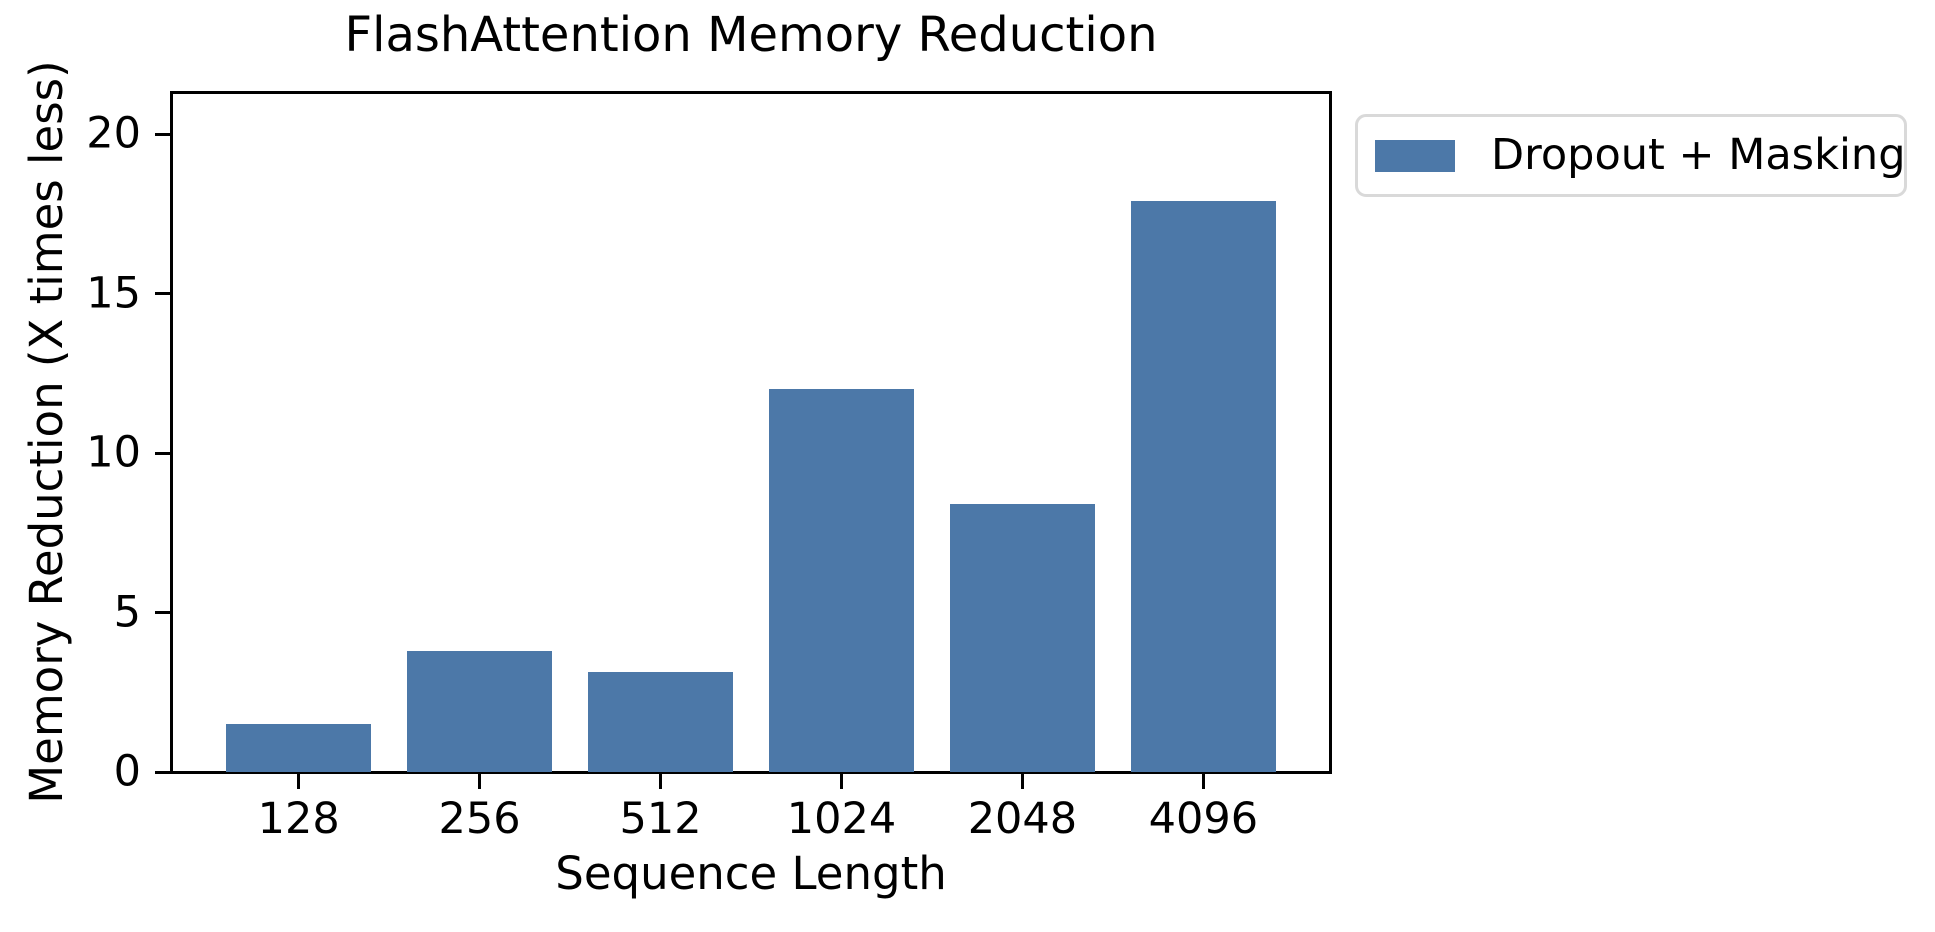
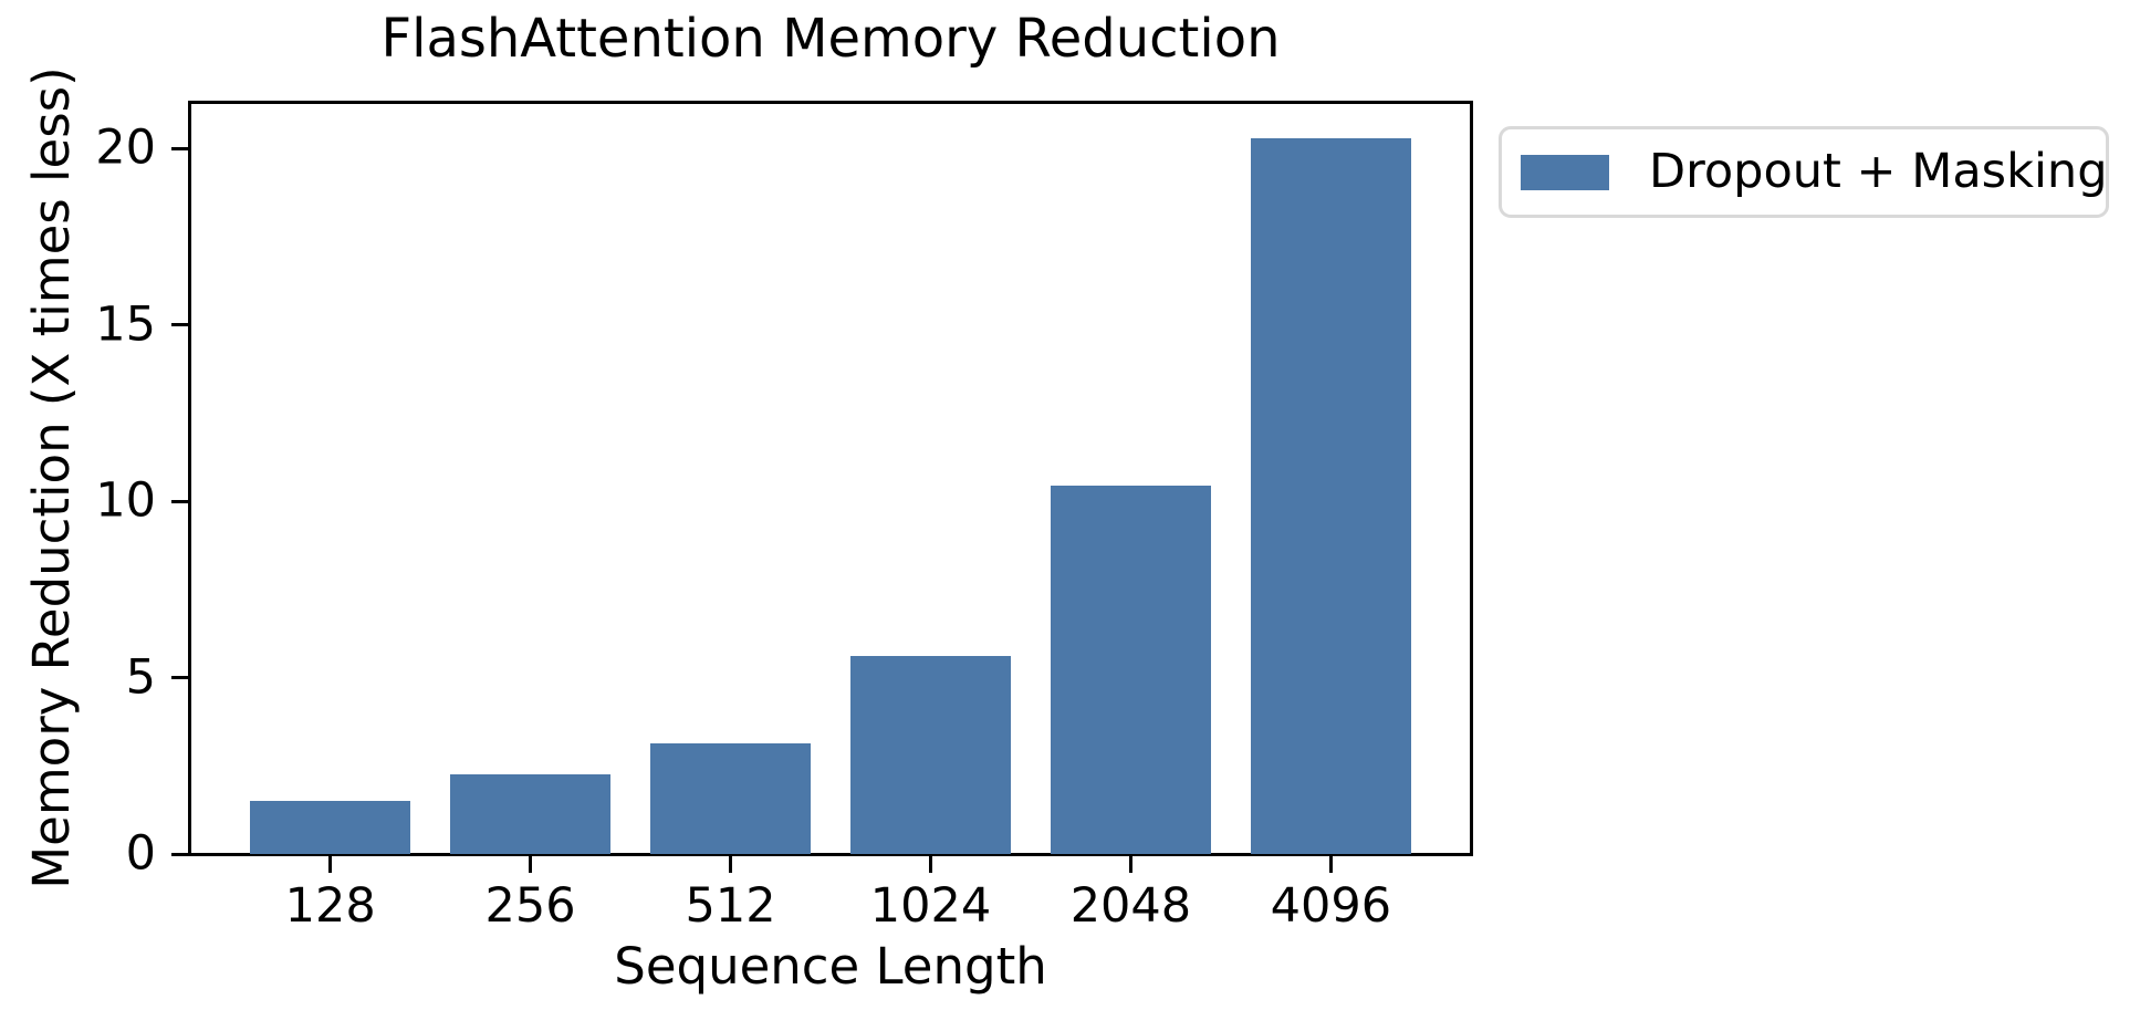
256: 3.8 -> 2.2
1024: 12.0 -> 5.6
2048: 8.4 -> 10.4
4096: 17.9 -> 20.3
